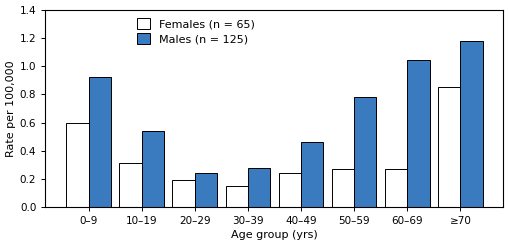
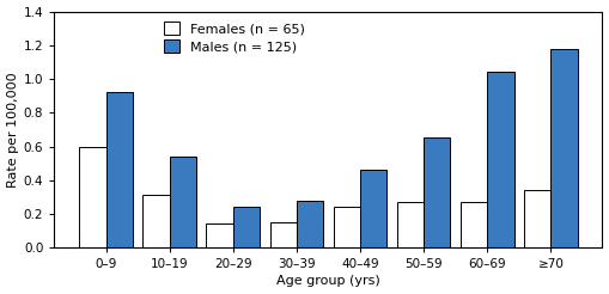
Females (n = 65)/20–29: 0.19 -> 0.14
Males (n = 125)/50–59: 0.78 -> 0.65
Females (n = 65)/≥70: 0.85 -> 0.34
